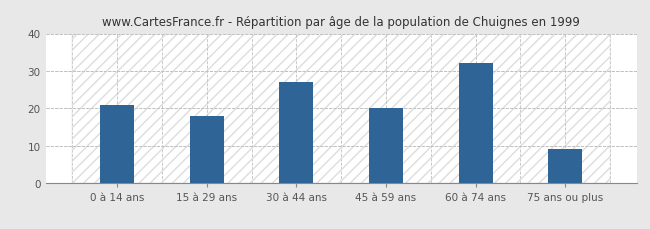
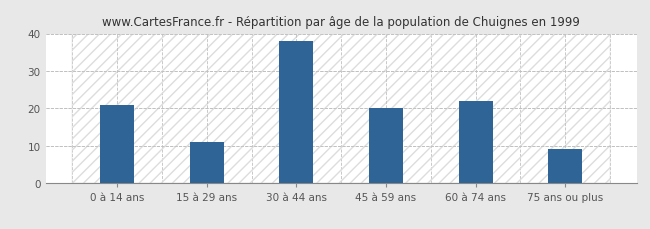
15 à 29 ans: 18 -> 11
30 à 44 ans: 27 -> 38
60 à 74 ans: 32 -> 22
